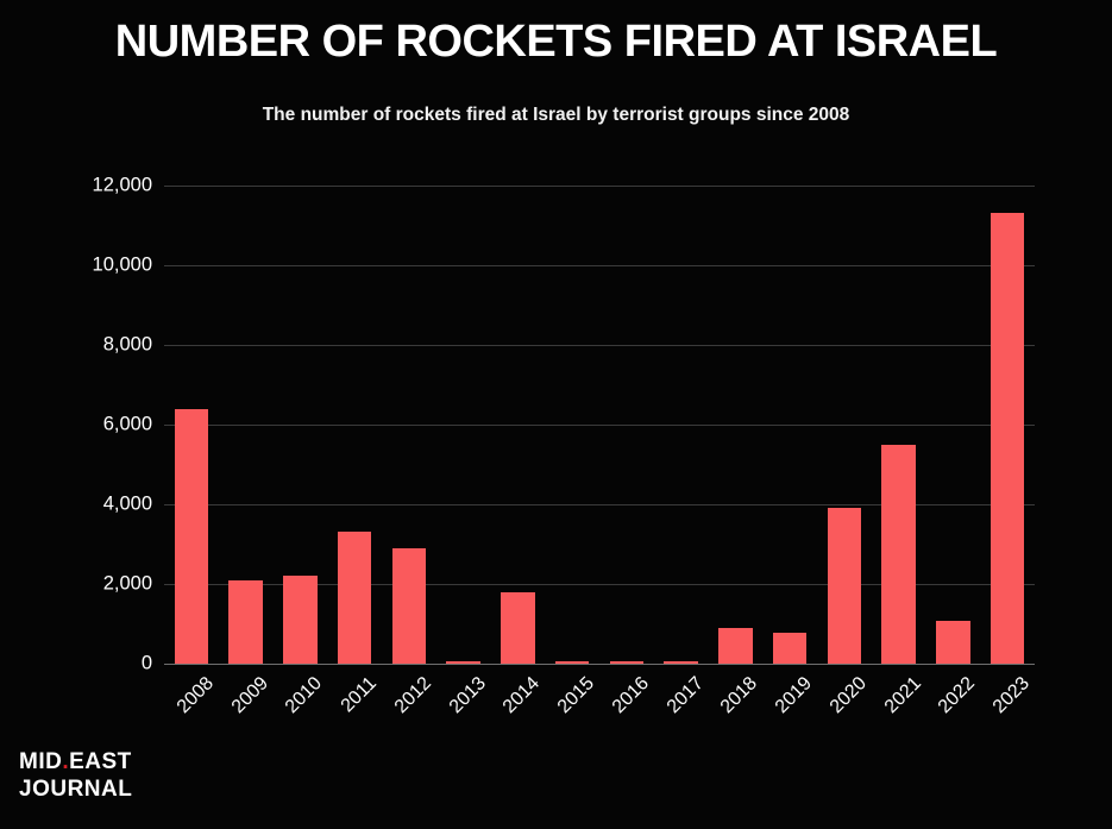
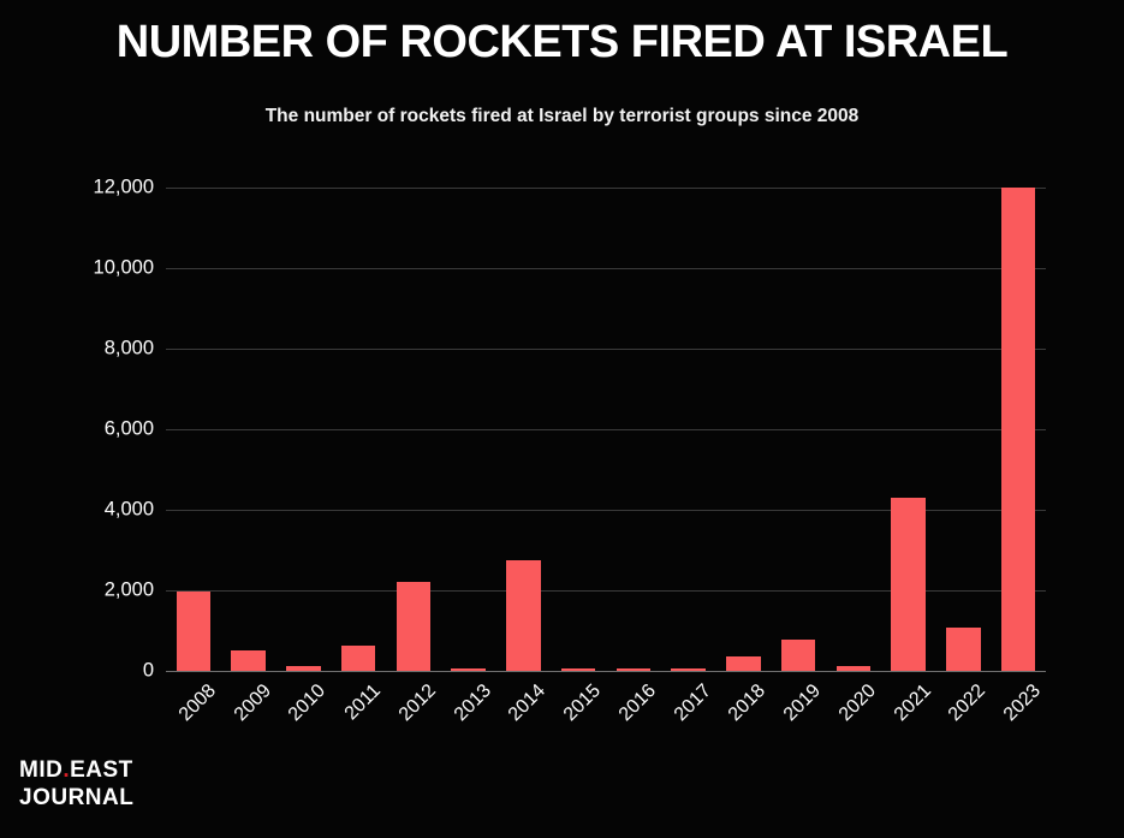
2008: 6400 -> 2000
2009: 2100 -> 500
2010: 2200 -> 100
2011: 3300 -> 600
2012: 2900 -> 2200
2014: 1800 -> 2800
2018: 900 -> 400
2020: 3900 -> 100
2021: 5500 -> 4300
2023: 11300 -> 12000
